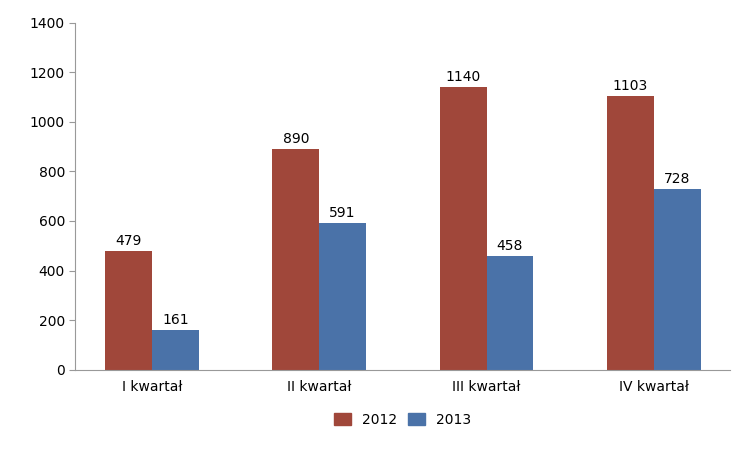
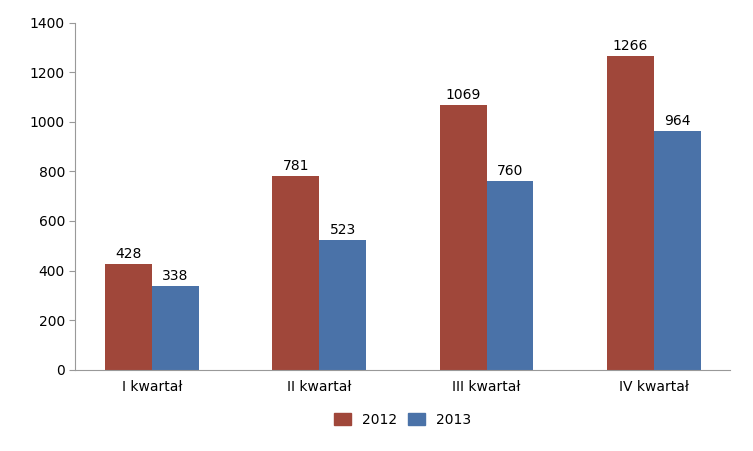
2012/I kwartał: 479 -> 428
2013/I kwartał: 161 -> 338
2012/II kwartał: 890 -> 781
2013/II kwartał: 591 -> 523
2012/III kwartał: 1140 -> 1069
2013/III kwartał: 458 -> 760
2012/IV kwartał: 1103 -> 1266
2013/IV kwartał: 728 -> 964
